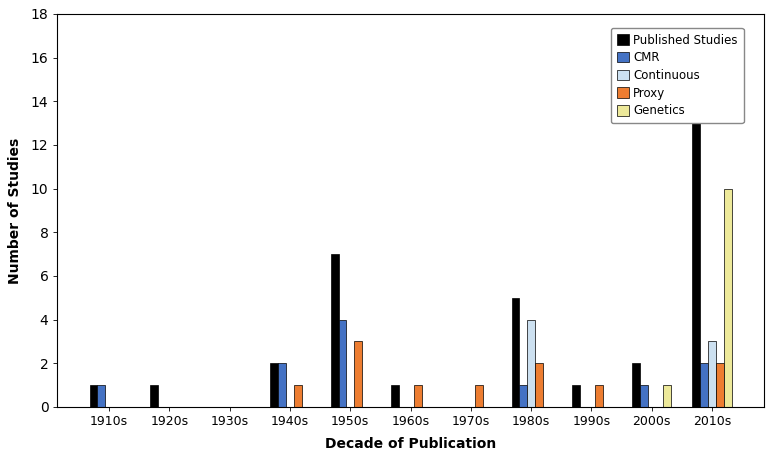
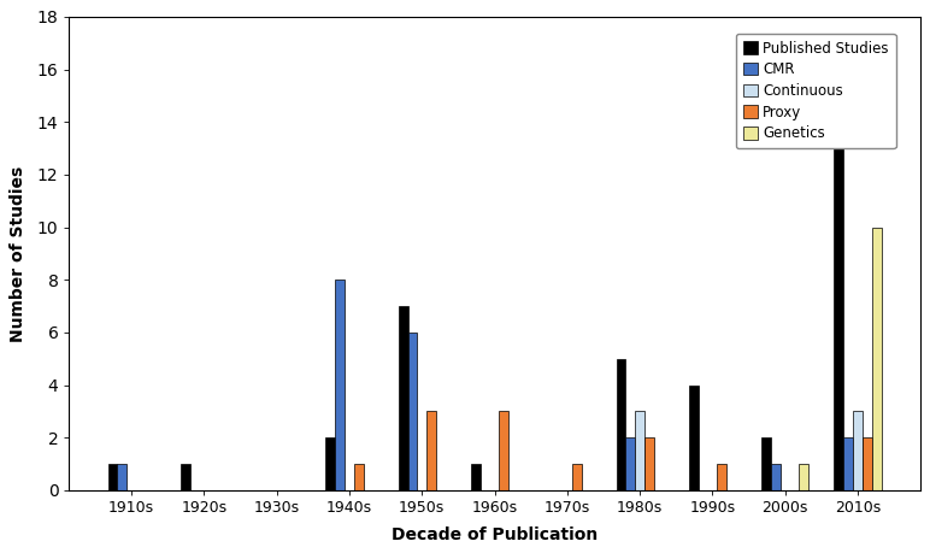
CMR/1940s: 2 -> 8
CMR/1950s: 4 -> 6
Proxy/1960s: 1 -> 3
CMR/1980s: 1 -> 2
Continuous/1980s: 4 -> 3
Published Studies/1990s: 1 -> 4
